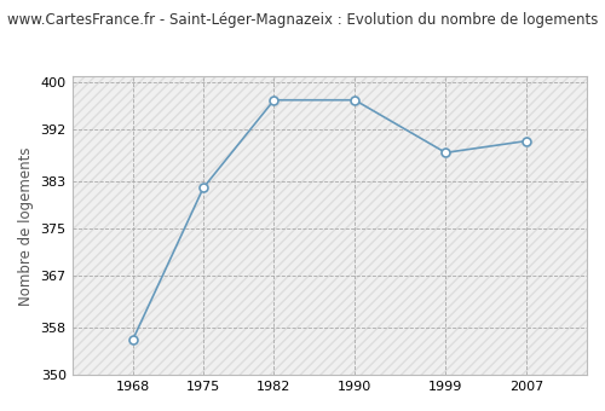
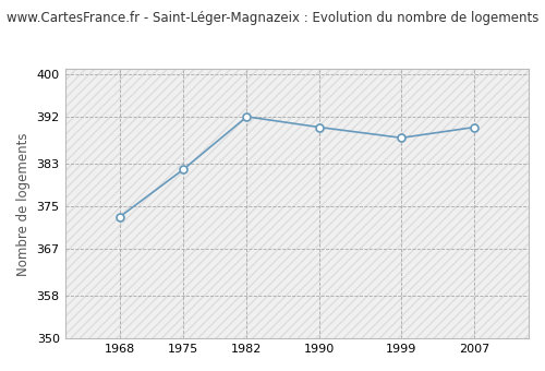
1968: 356 -> 373
1982: 397 -> 392
1990: 397 -> 390
